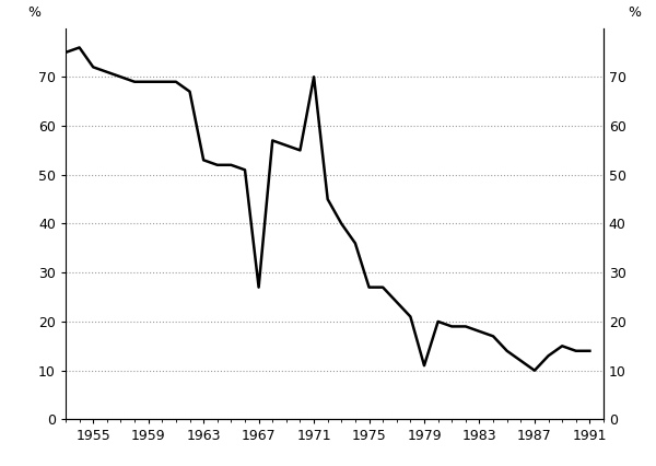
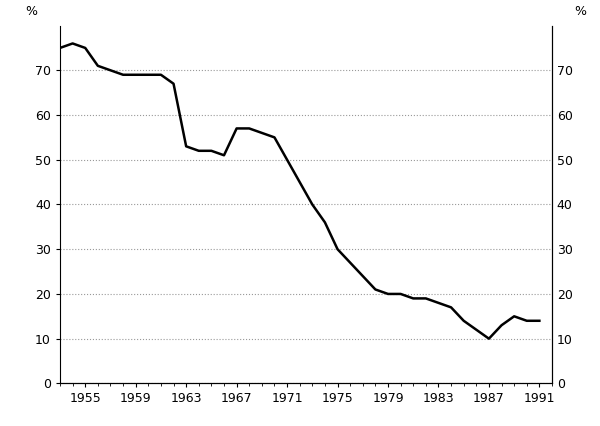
1955: 72 -> 75
1967: 27 -> 57
1971: 70 -> 50
1975: 27 -> 30
1979: 11 -> 20
